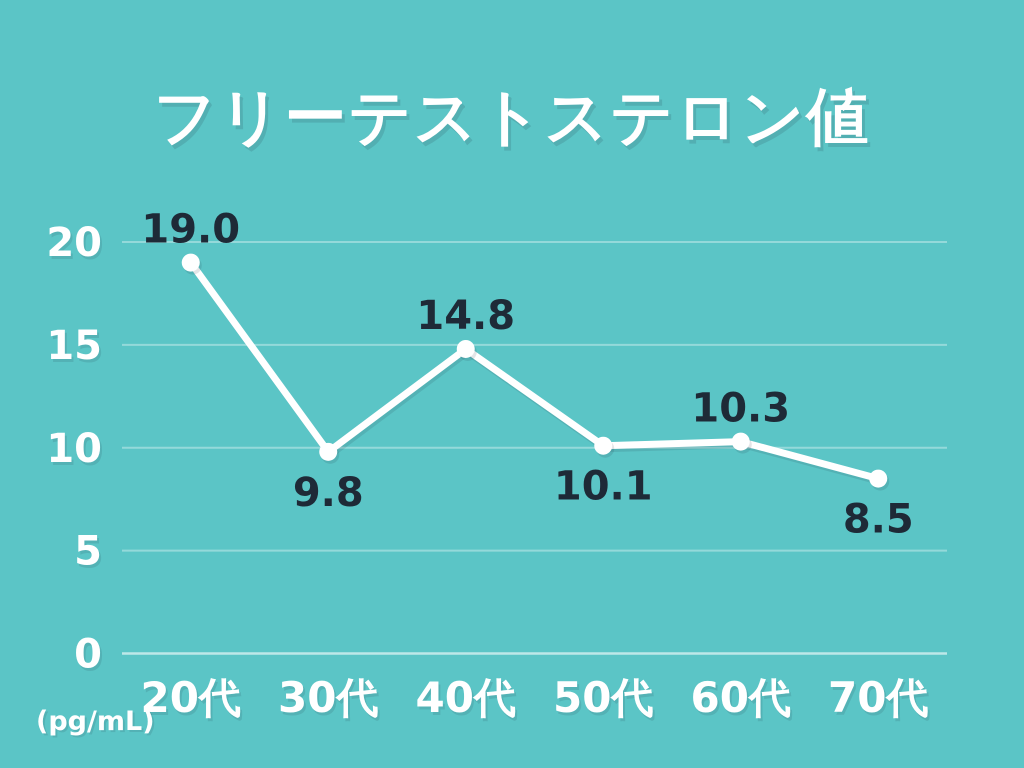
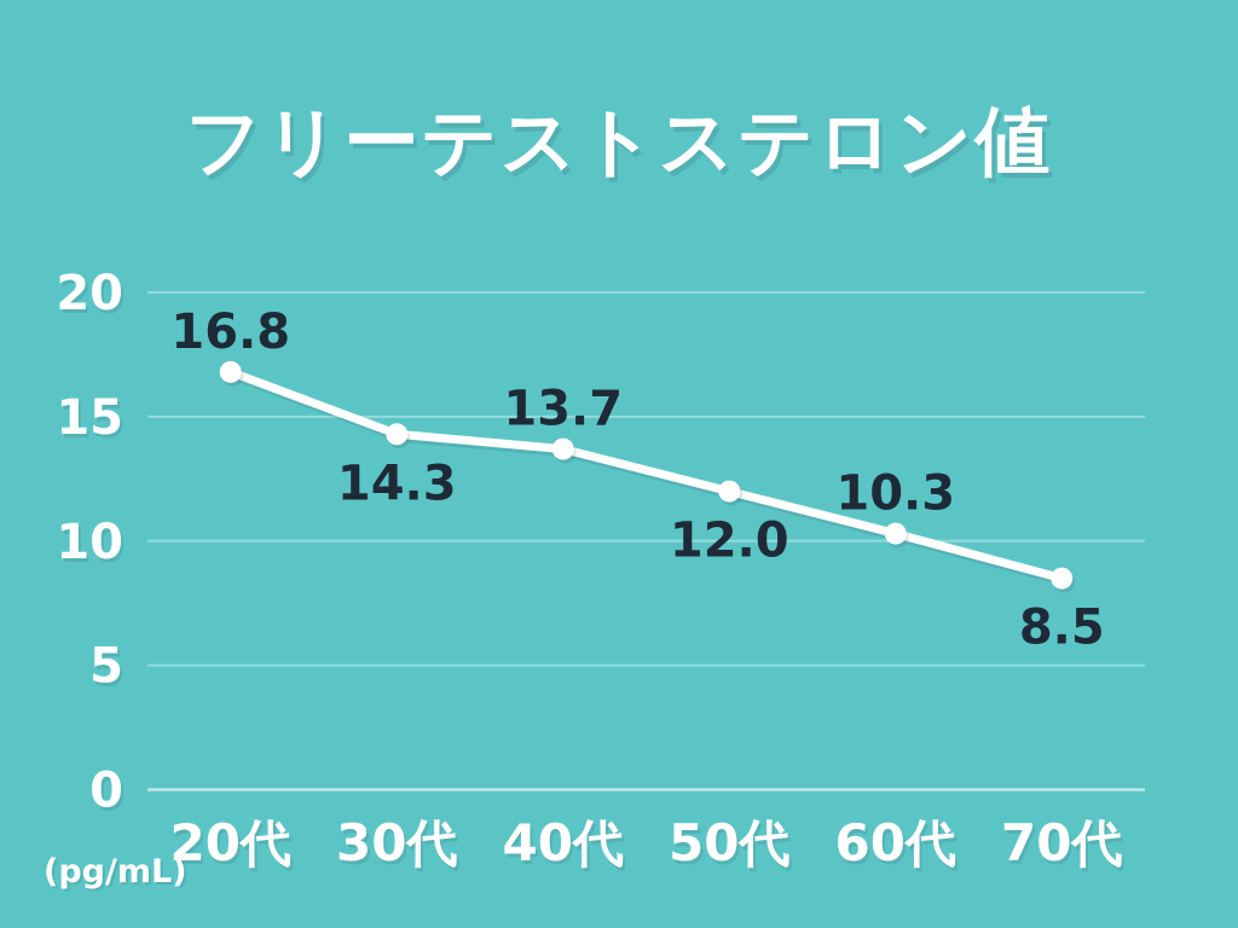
20代: 19.0 -> 16.8
30代: 9.8 -> 14.3
40代: 14.8 -> 13.7
50代: 10.1 -> 12.0
